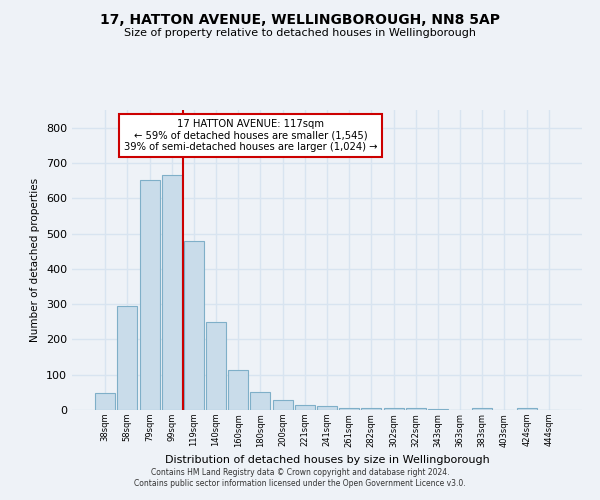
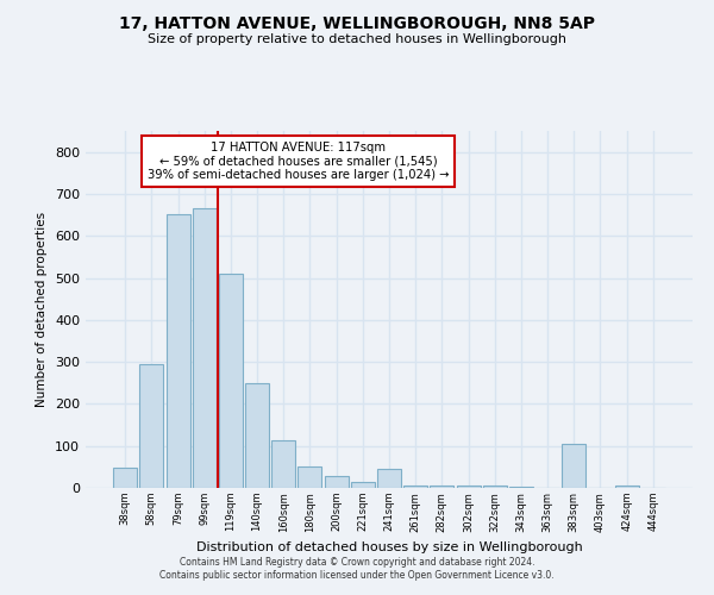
119sqm: 478 -> 510
241sqm: 12 -> 45
383sqm: 7 -> 105
